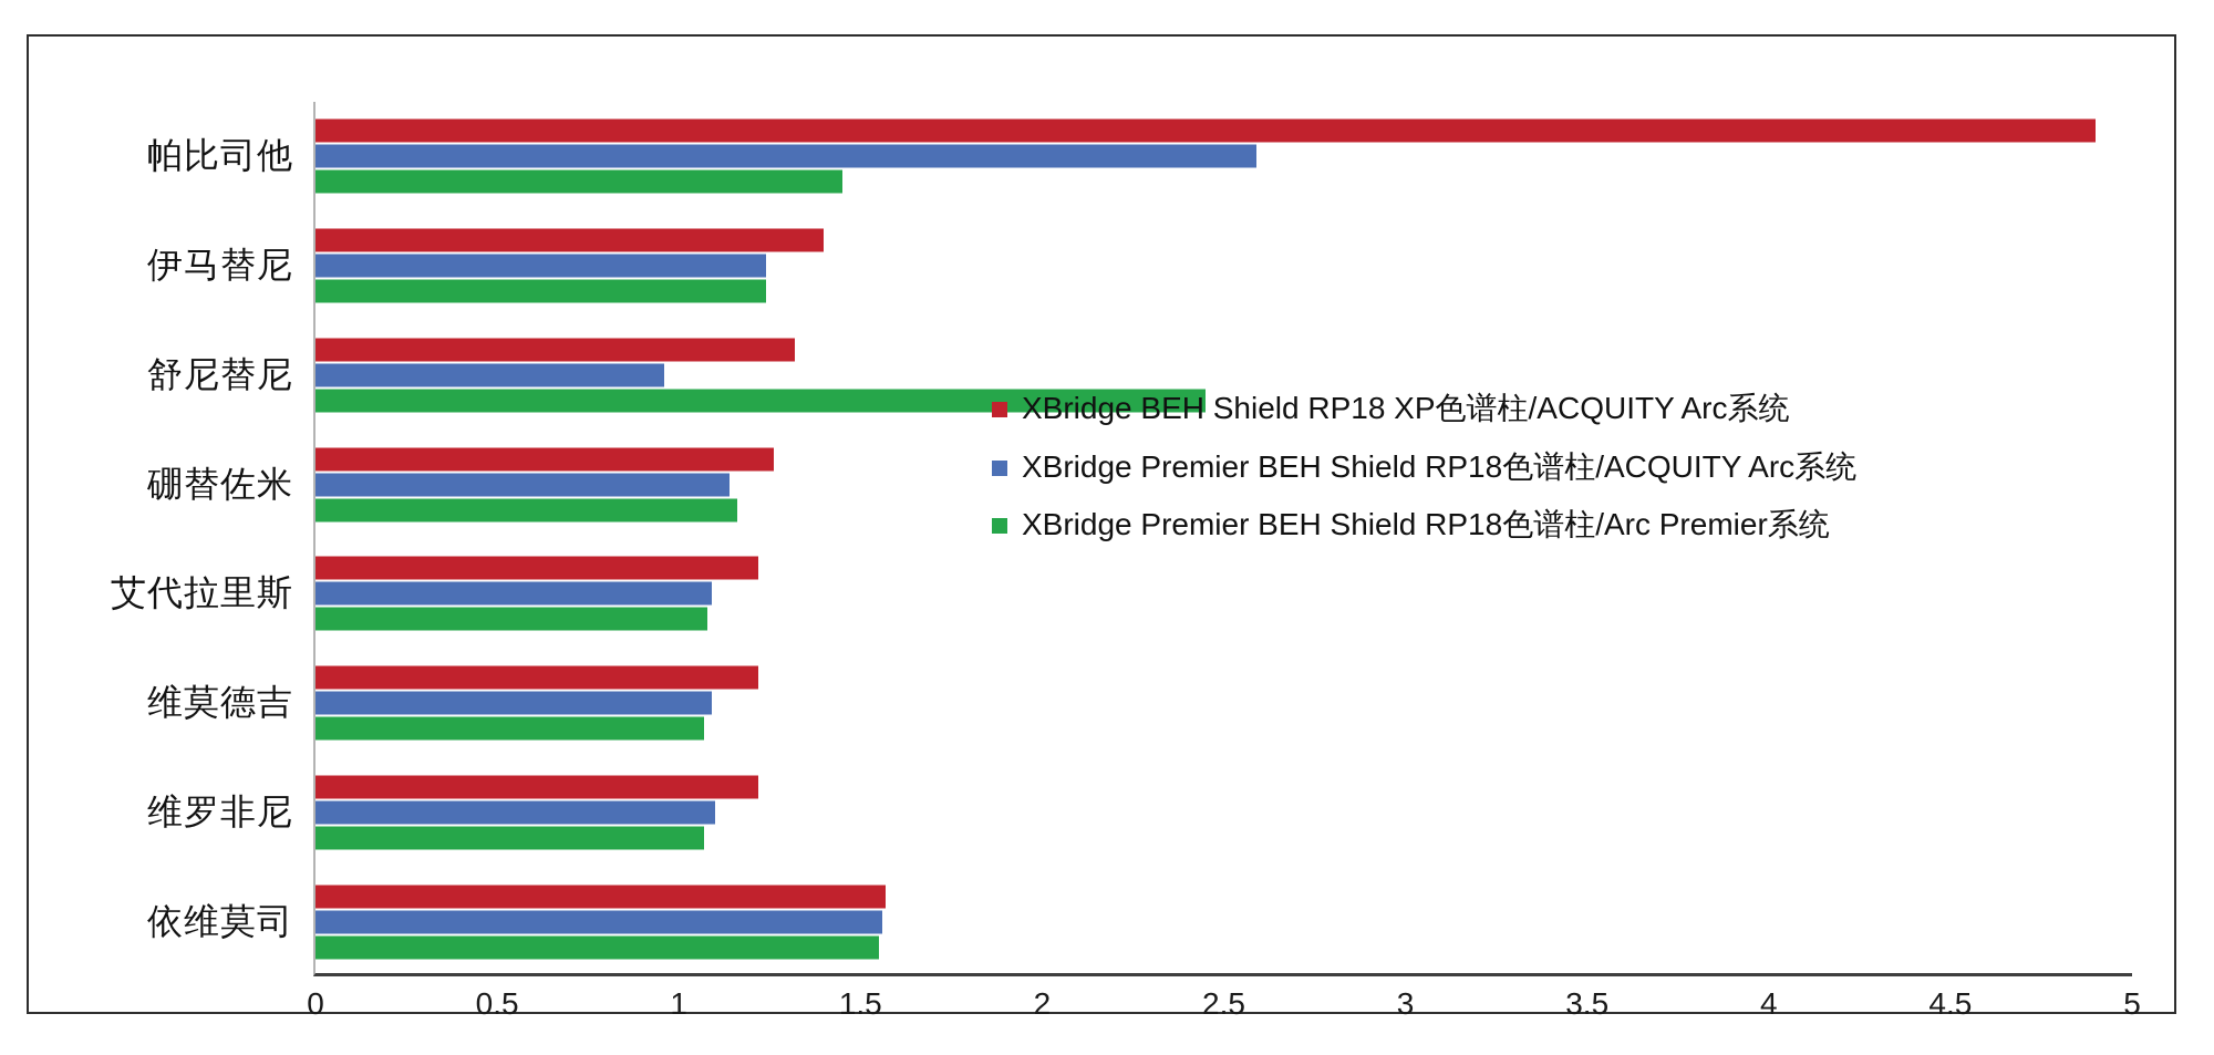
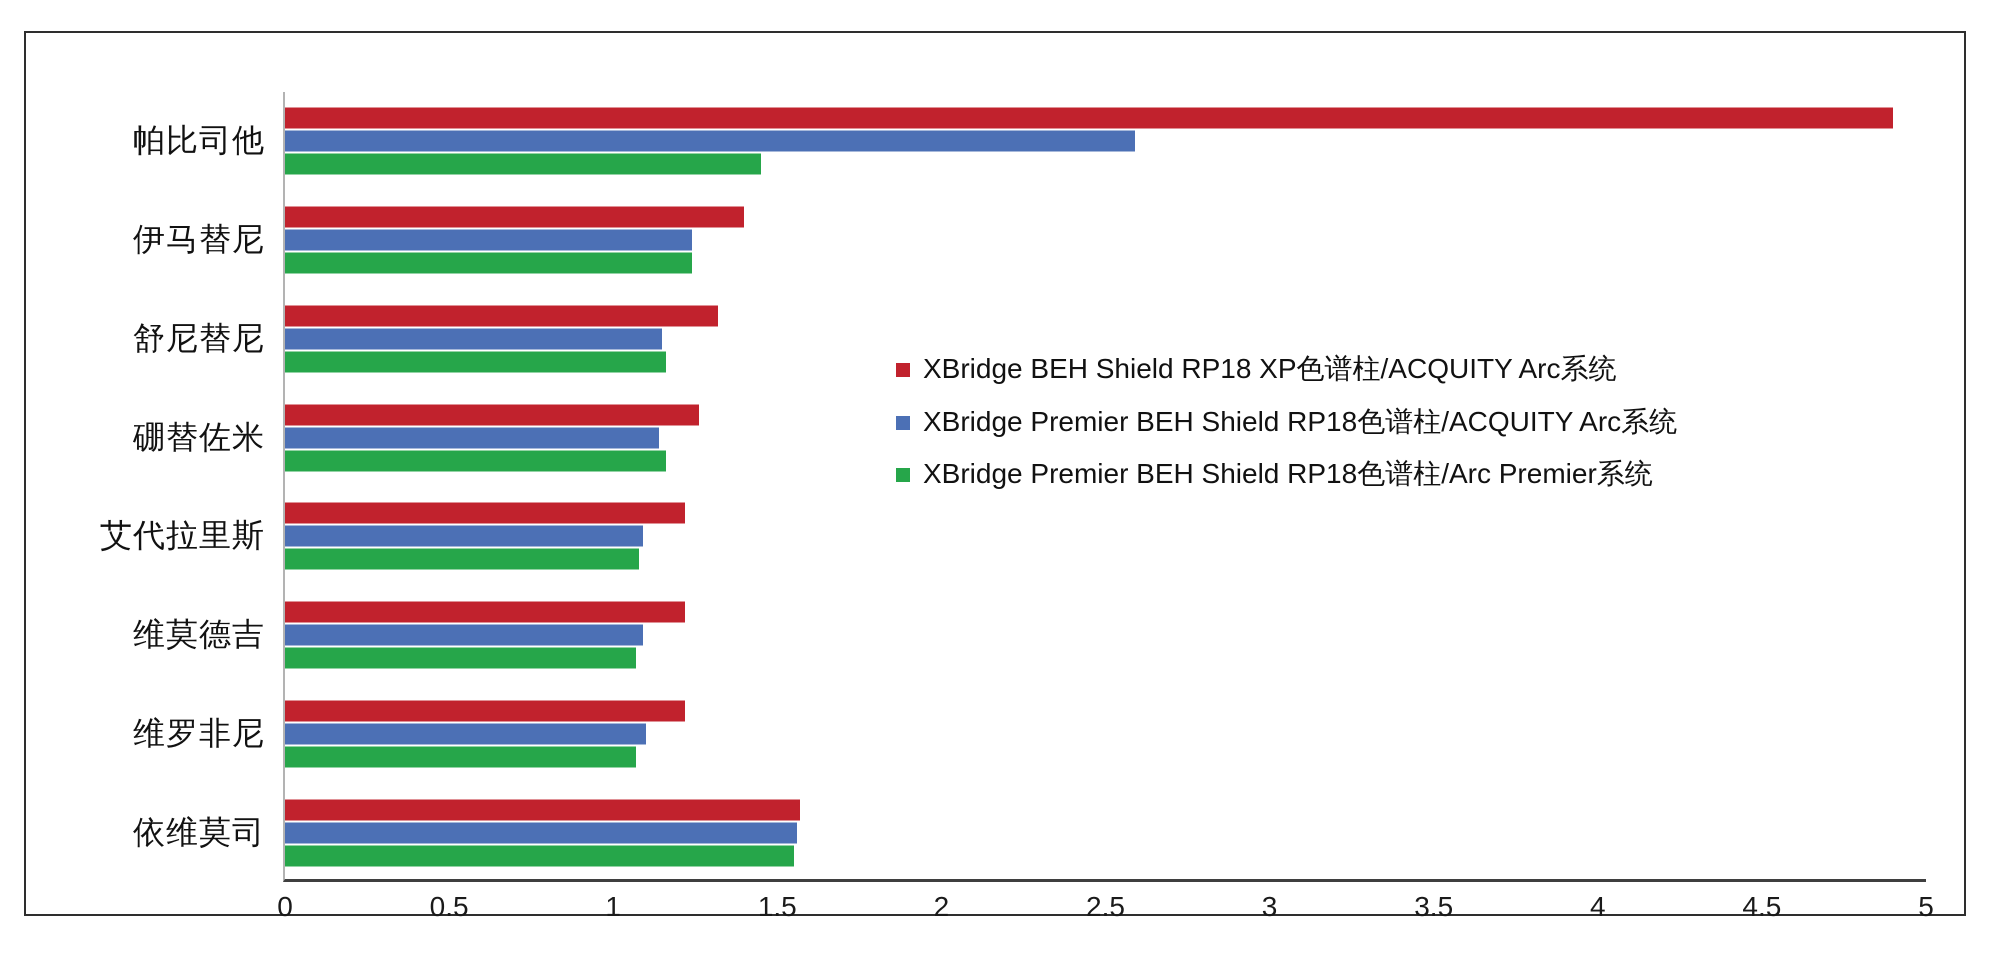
XBridge Premier BEH Shield RP18色谱柱/ACQUITY Arc系统/舒尼替尼: 0.96 -> 1.15
XBridge Premier BEH Shield RP18色谱柱/Arc Premier系统/舒尼替尼: 2.45 -> 1.16
